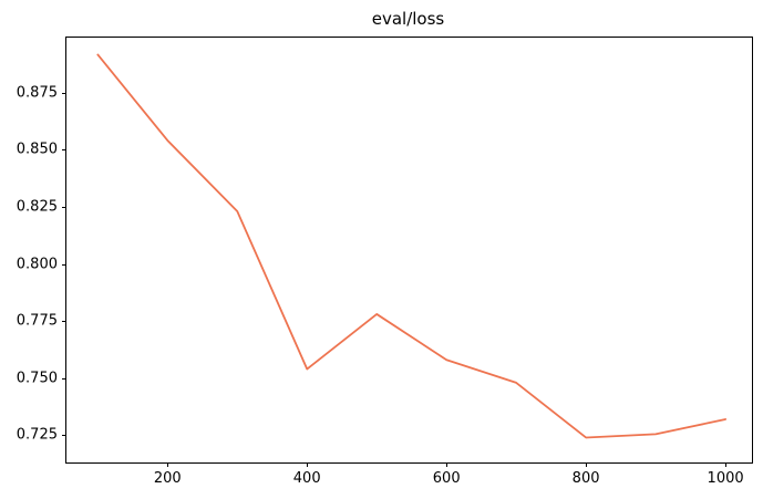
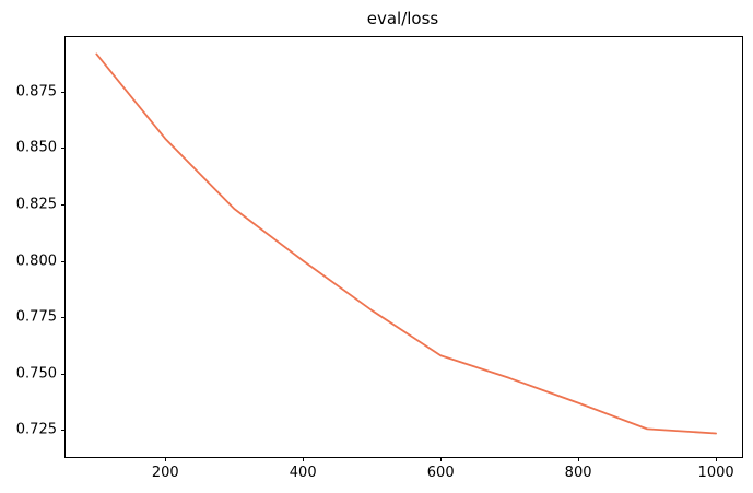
400: 0.754 -> 0.800
800: 0.724 -> 0.737
1000: 0.732 -> 0.724
